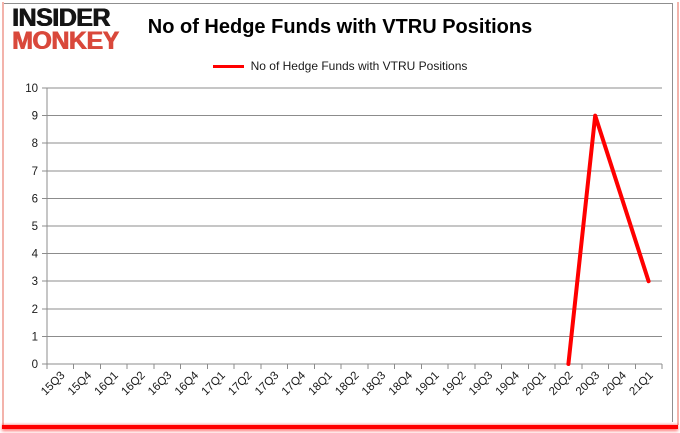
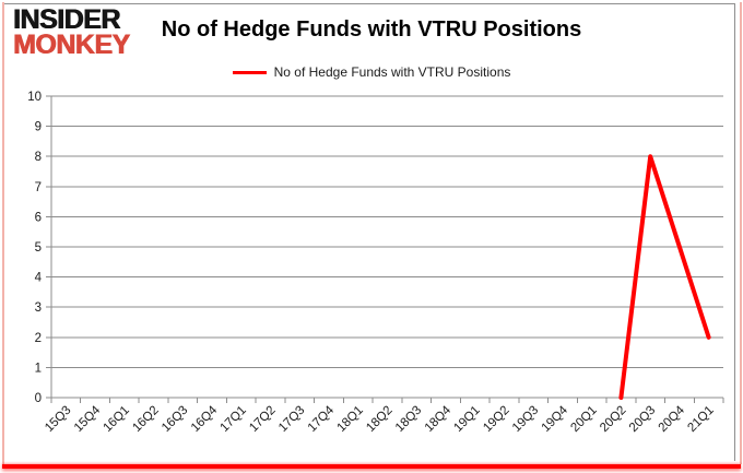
20Q3: 9 -> 8
20Q4: 6 -> 5
21Q1: 3 -> 2
